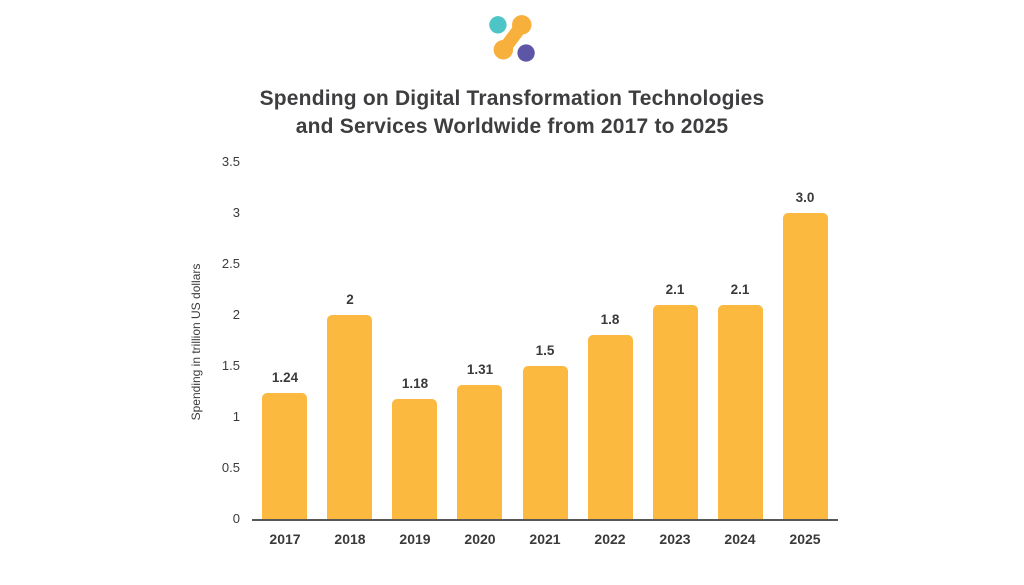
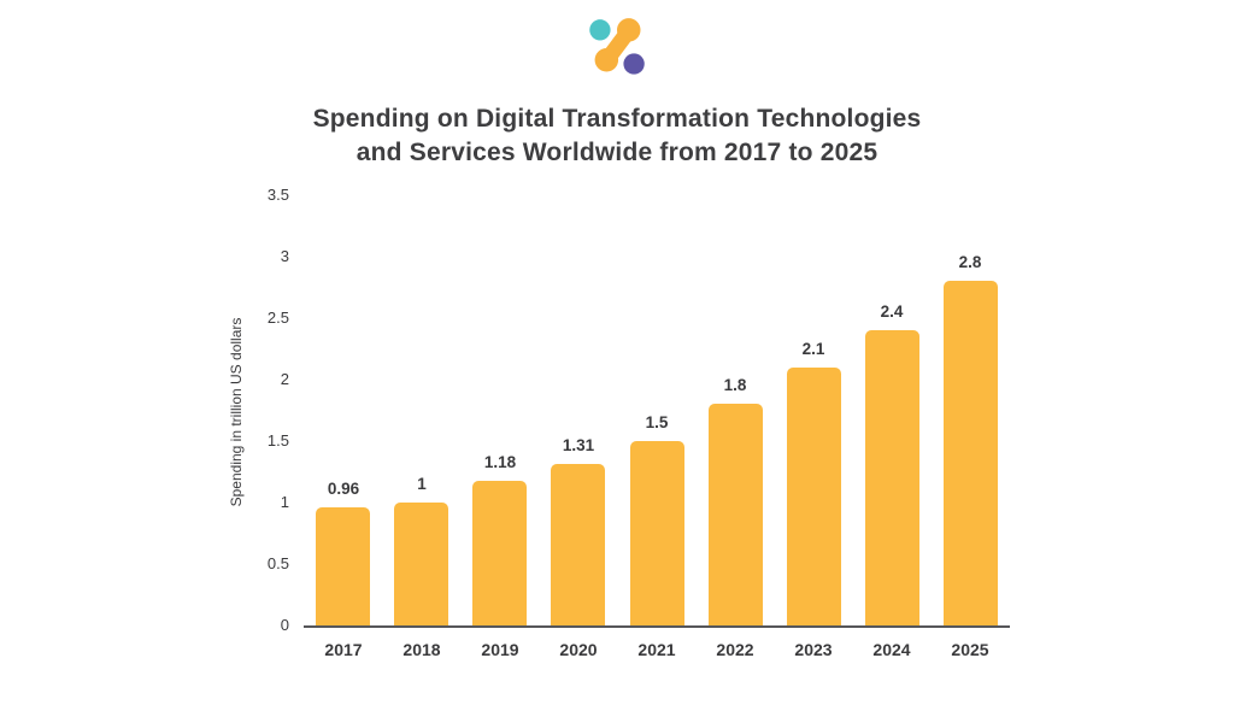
2017: 1.24 -> 0.96
2018: 2 -> 1
2024: 2.1 -> 2.4
2025: 3.0 -> 2.8
